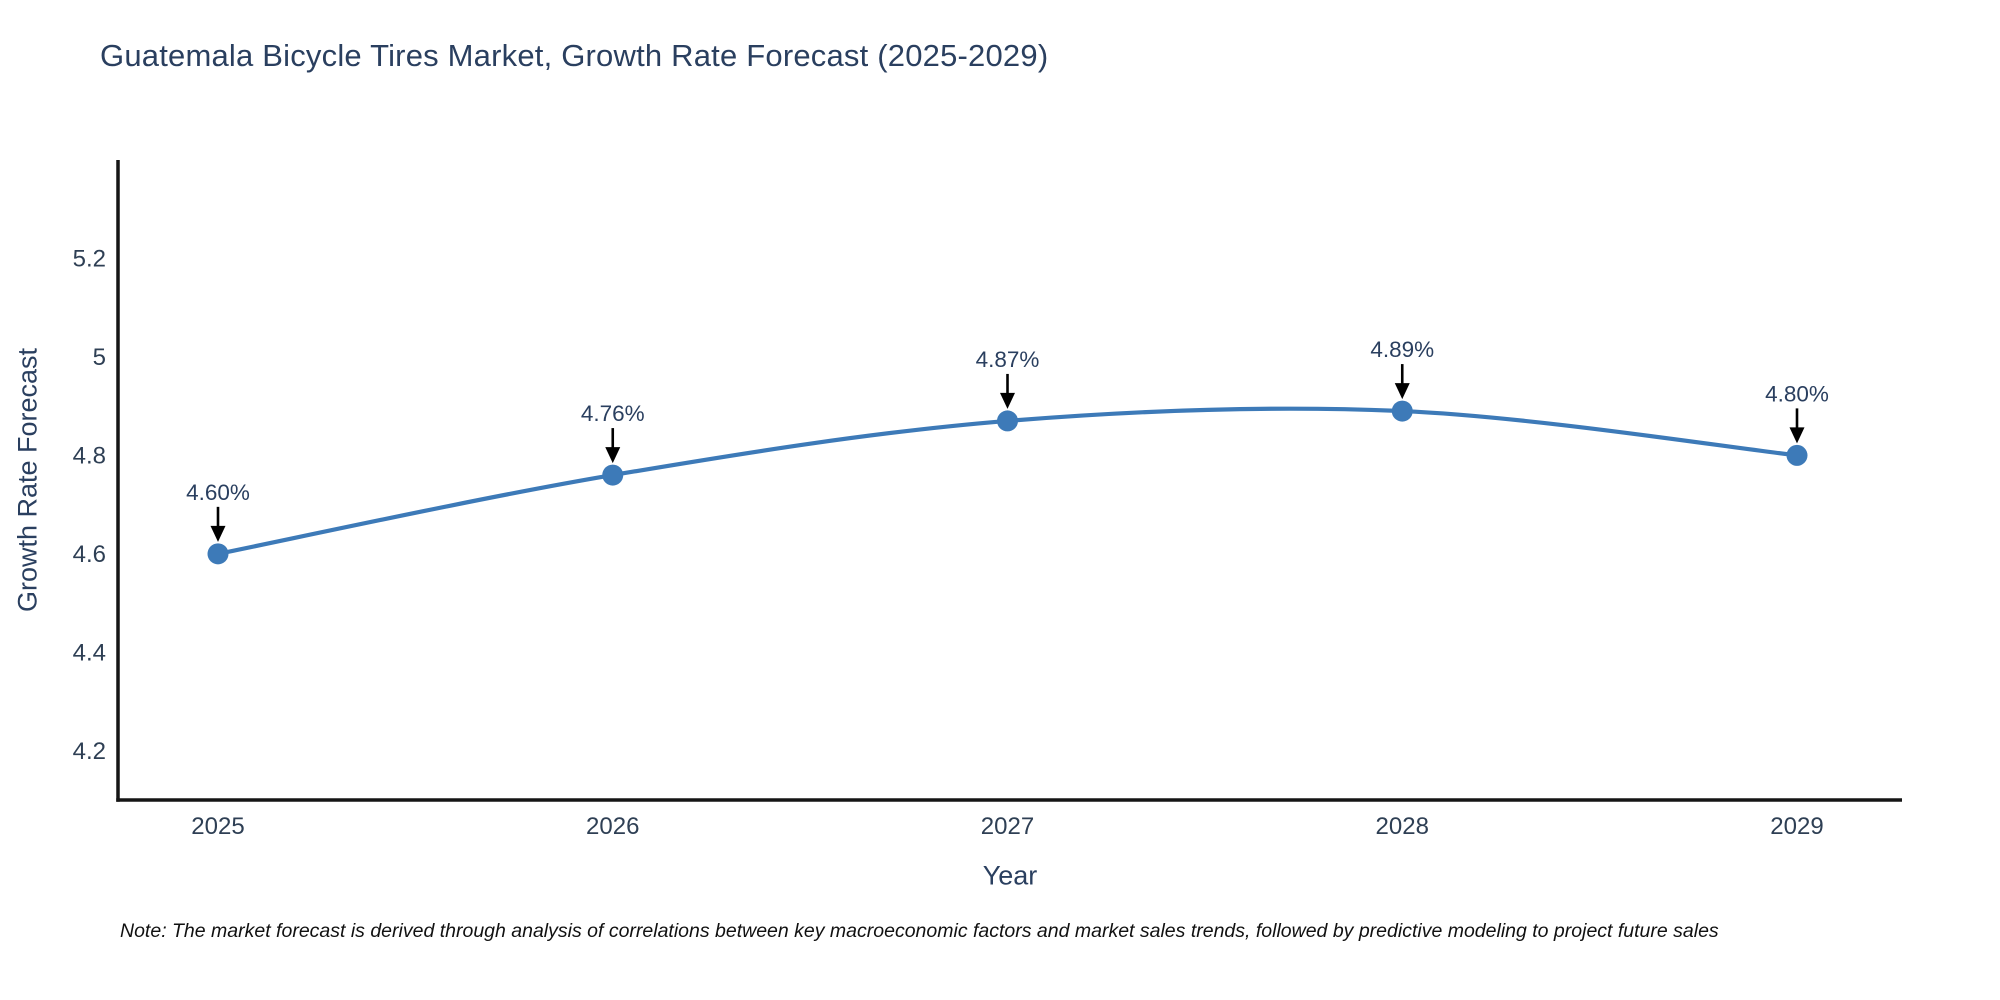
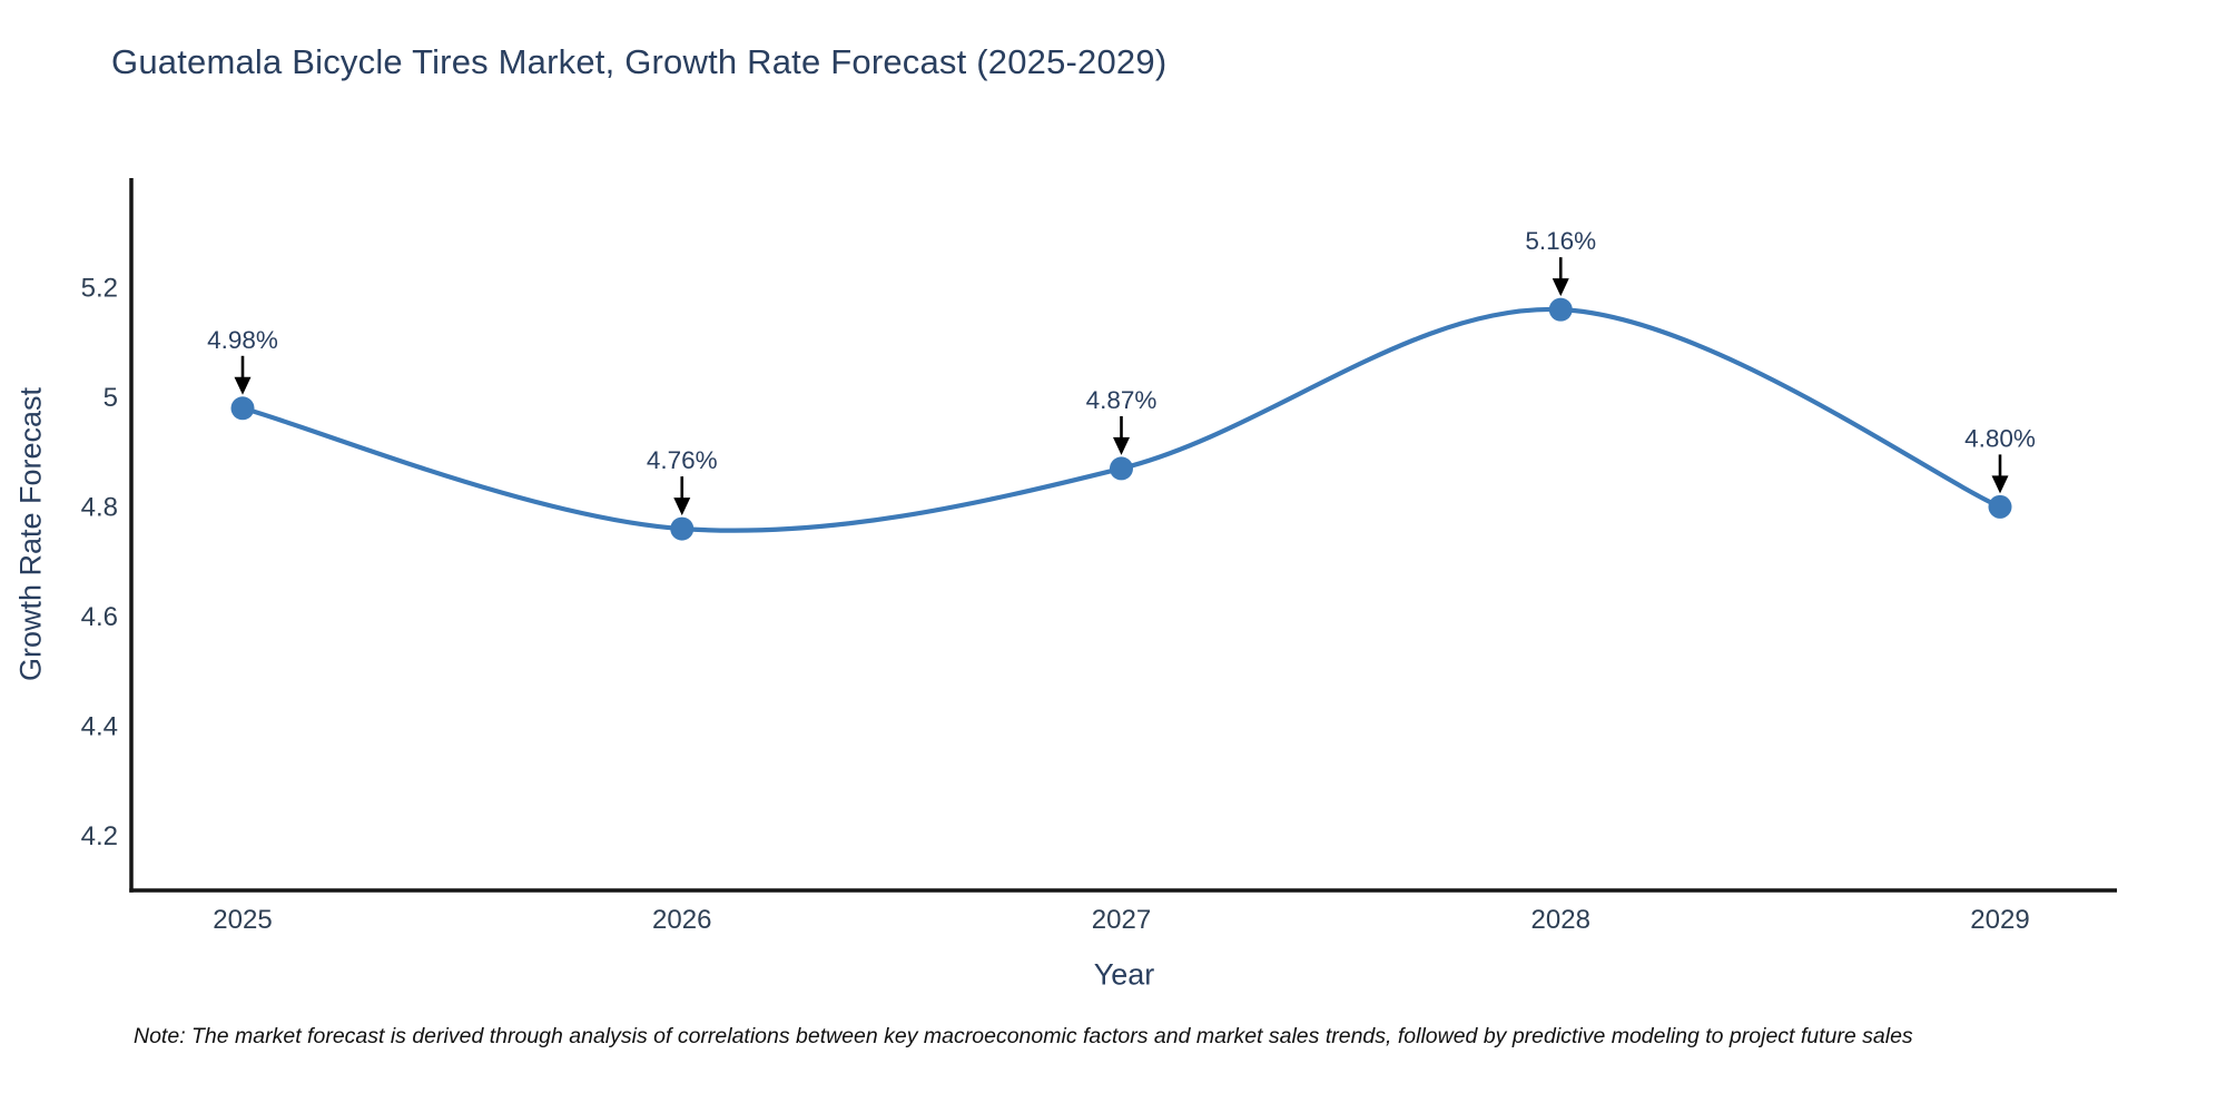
2025: 4.60% -> 4.98%
2028: 4.89% -> 5.16%
